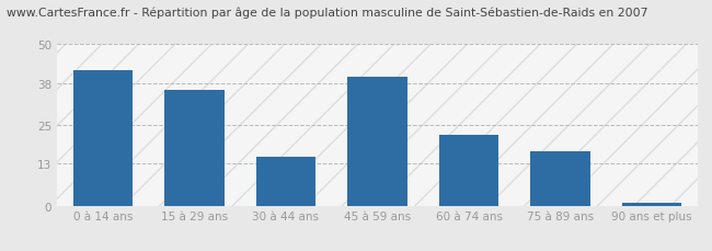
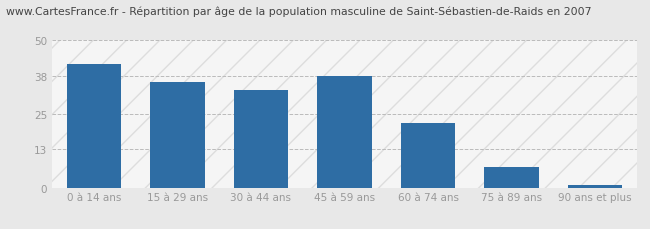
30 à 44 ans: 15 -> 33
45 à 59 ans: 40 -> 38
75 à 89 ans: 17 -> 7
